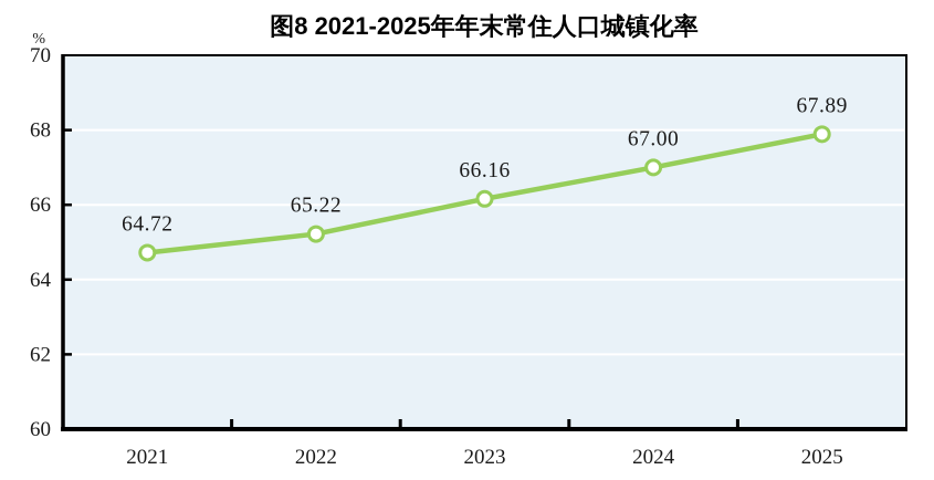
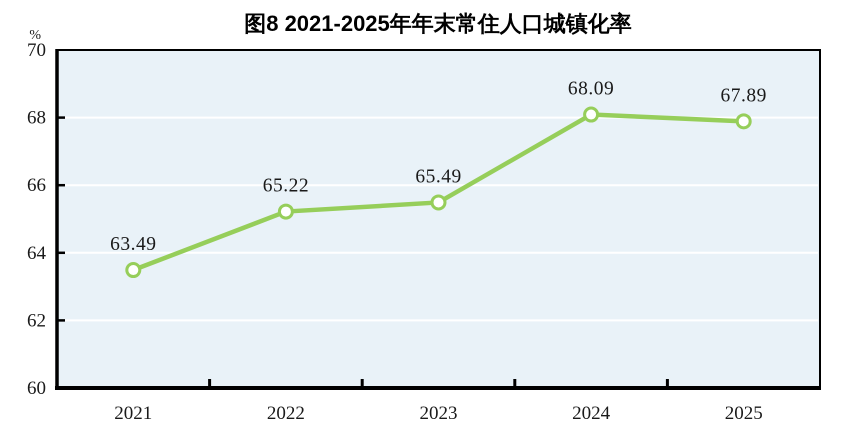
2021: 64.72 -> 63.49
2023: 66.16 -> 65.49
2024: 67.00 -> 68.09
